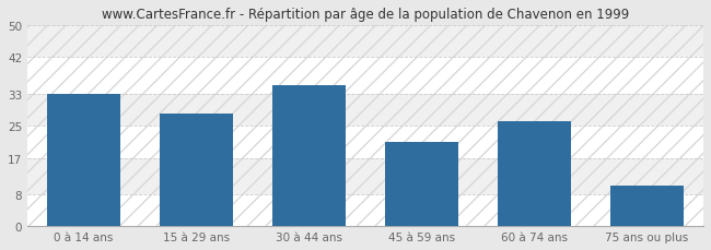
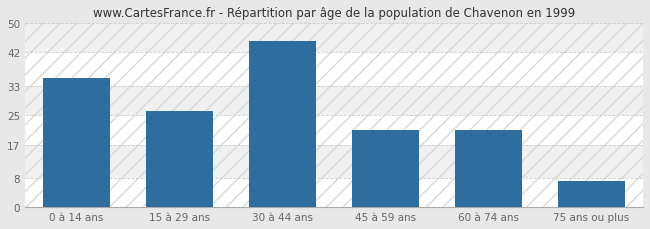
0 à 14 ans: 33 -> 35
15 à 29 ans: 28 -> 26
30 à 44 ans: 35 -> 45
60 à 74 ans: 26 -> 21
75 ans ou plus: 10 -> 7
